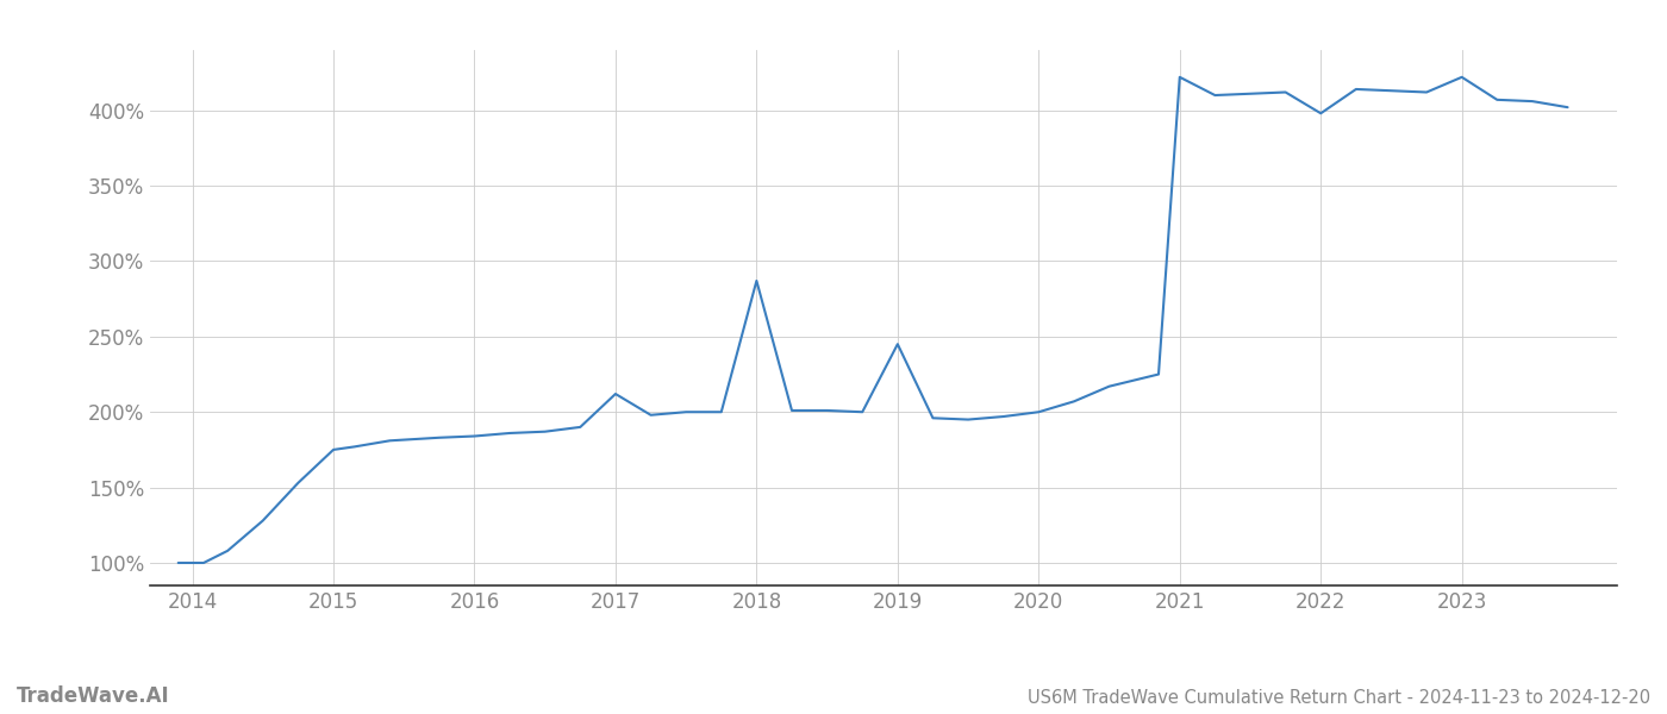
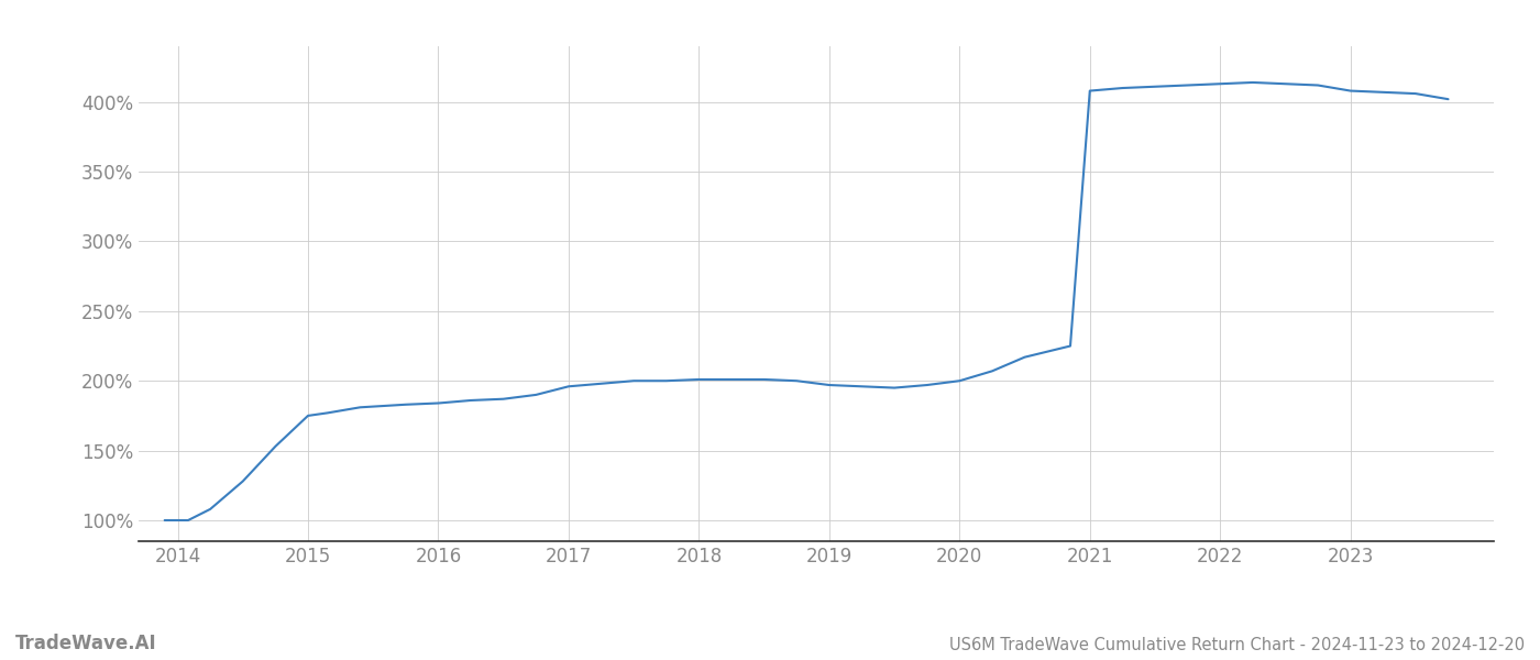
2017: 212% -> 196%
2018: 287% -> 201%
2019: 245% -> 197%
2021: 422% -> 408%
2022: 398% -> 413%
2023: 422% -> 408%
